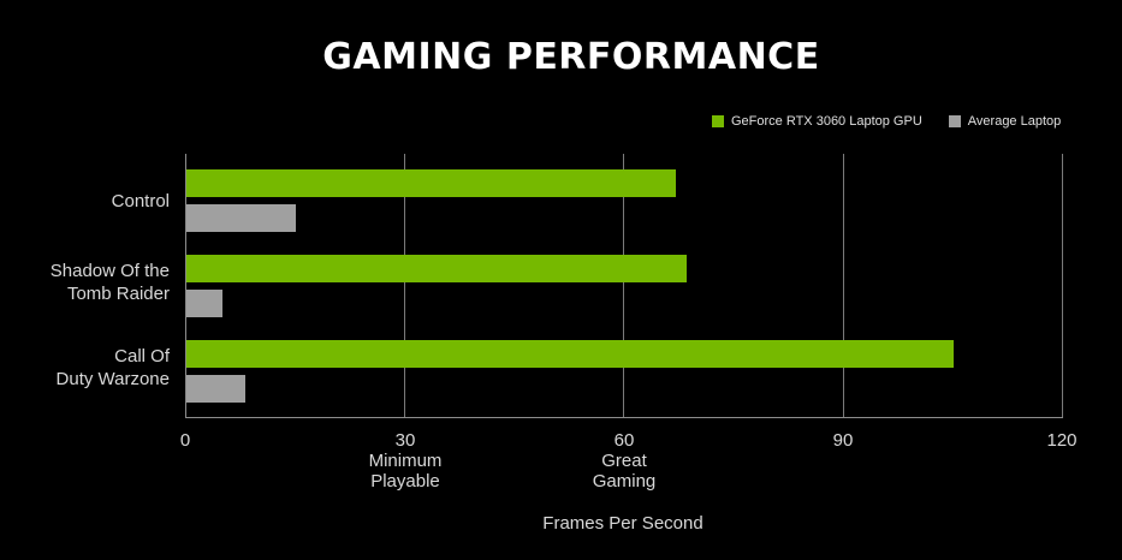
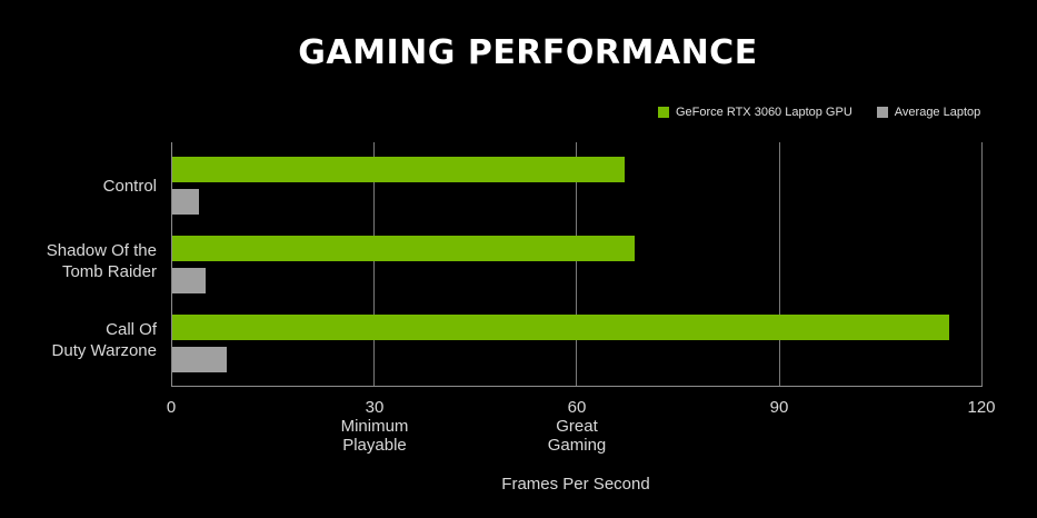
Average Laptop/Control: 15 -> 4
GeForce RTX 3060 Laptop GPU/Call Of Duty Warzone: 105 -> 115
